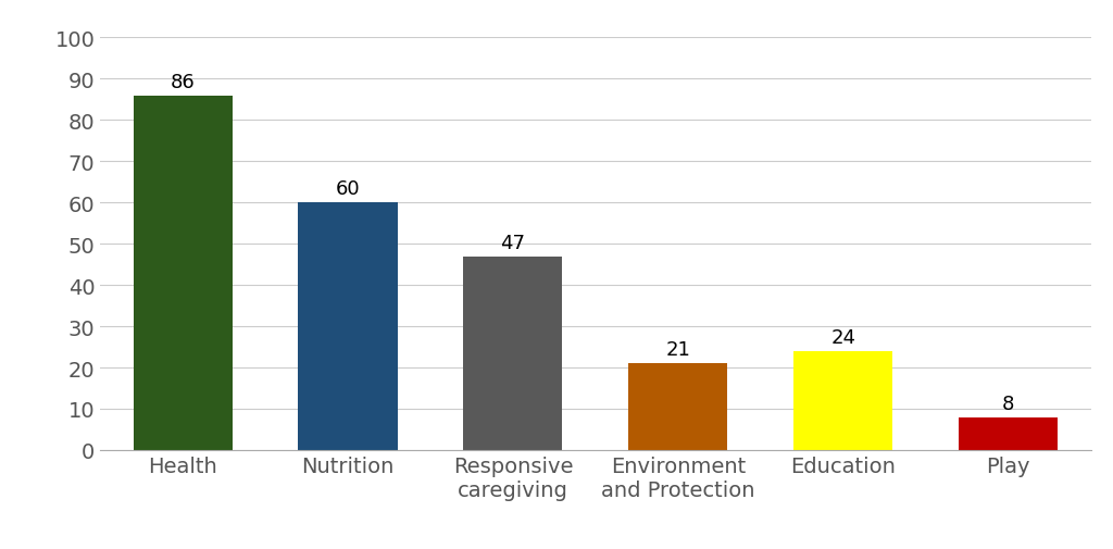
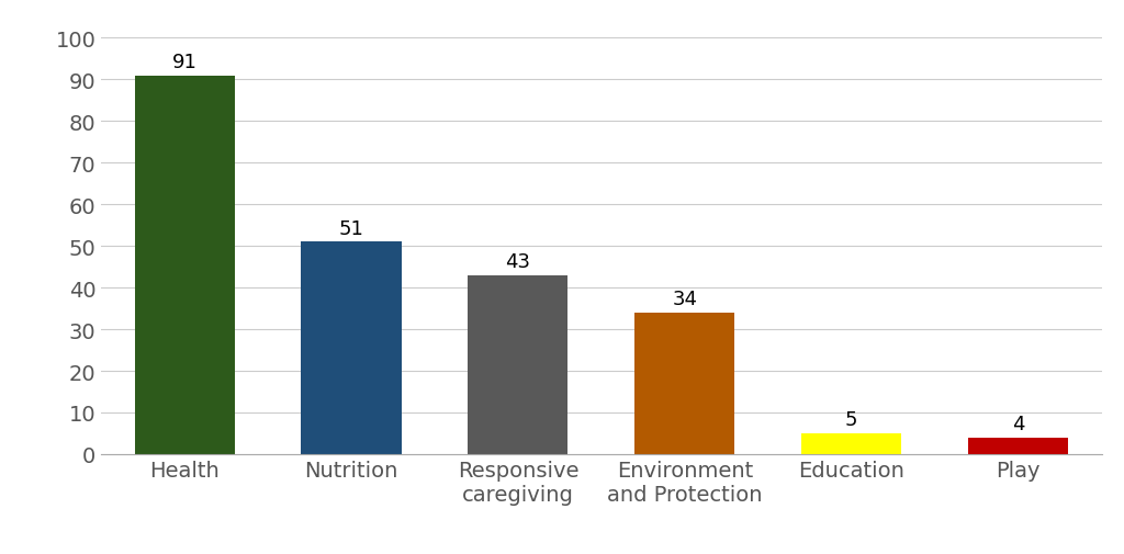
Health: 86 -> 91
Nutrition: 60 -> 51
Responsive caregiving: 47 -> 43
Environment and Protection: 21 -> 34
Education: 24 -> 5
Play: 8 -> 4
